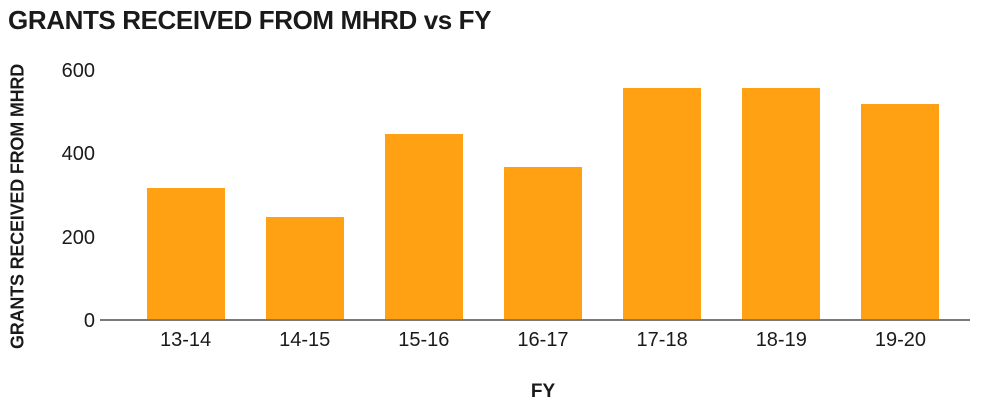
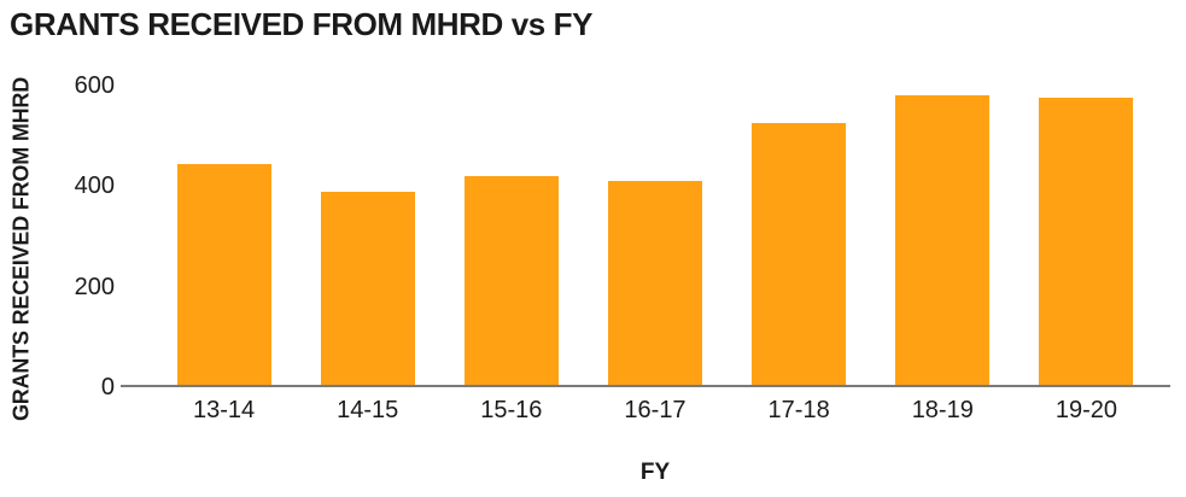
13-14: 320 -> 440
14-15: 250 -> 390
15-16: 450 -> 420
16-17: 370 -> 410
17-18: 560 -> 520
18-19: 560 -> 580
19-20: 520 -> 580
